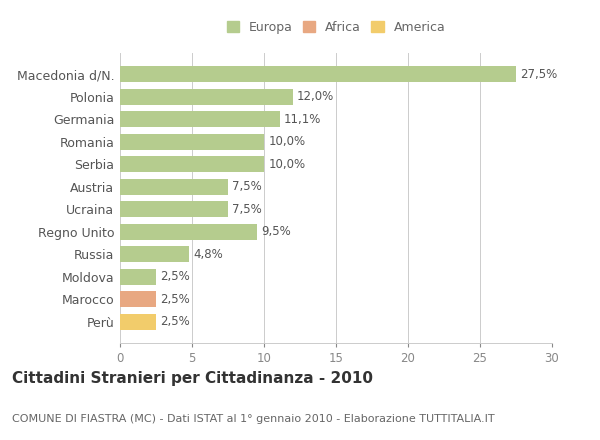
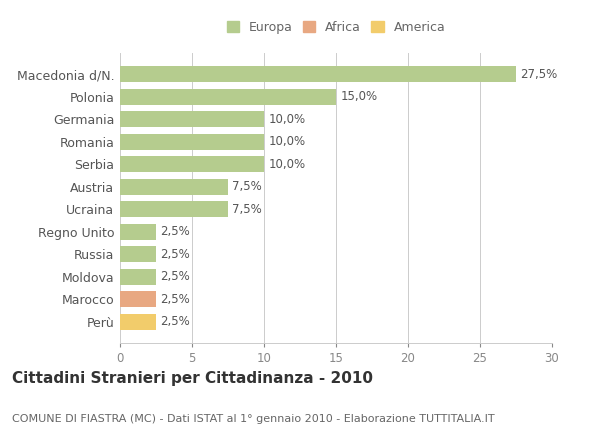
Polonia: 12,0% -> 15,0%
Germania: 11,1% -> 10,0%
Regno Unito: 9,5% -> 2,5%
Russia: 4,8% -> 2,5%
